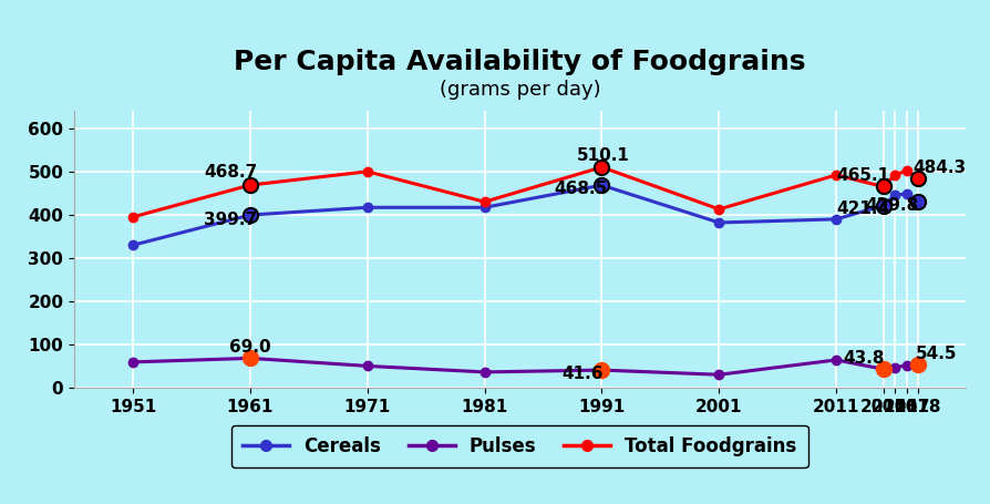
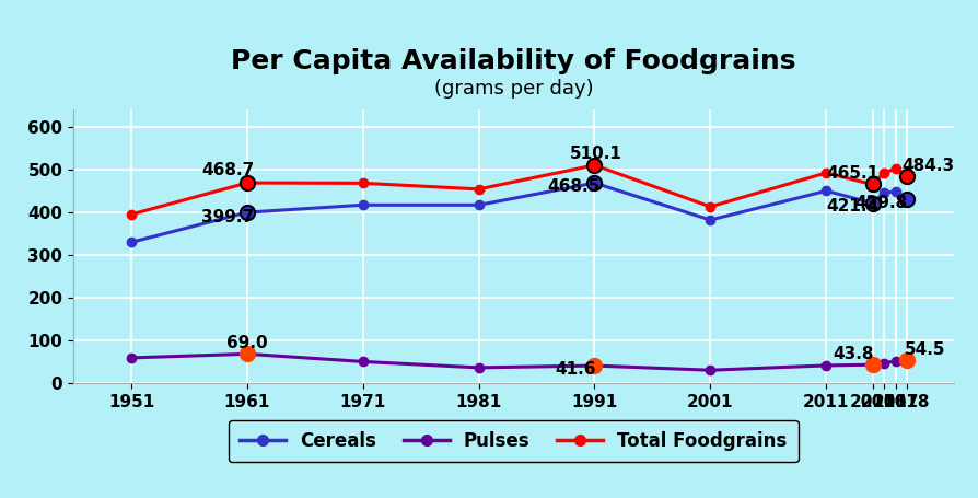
Total Foodgrains/1971: 500 -> 468
Total Foodgrains/1981: 430 -> 454
Cereals/2011: 390 -> 450
Pulses/2011: 65 -> 42
